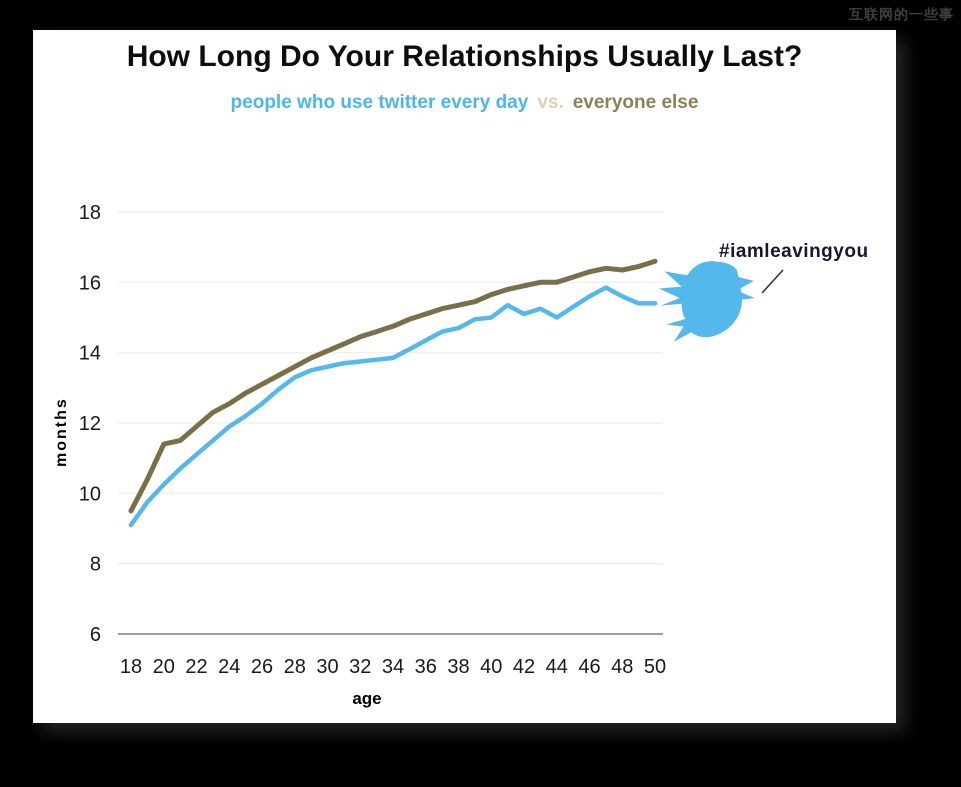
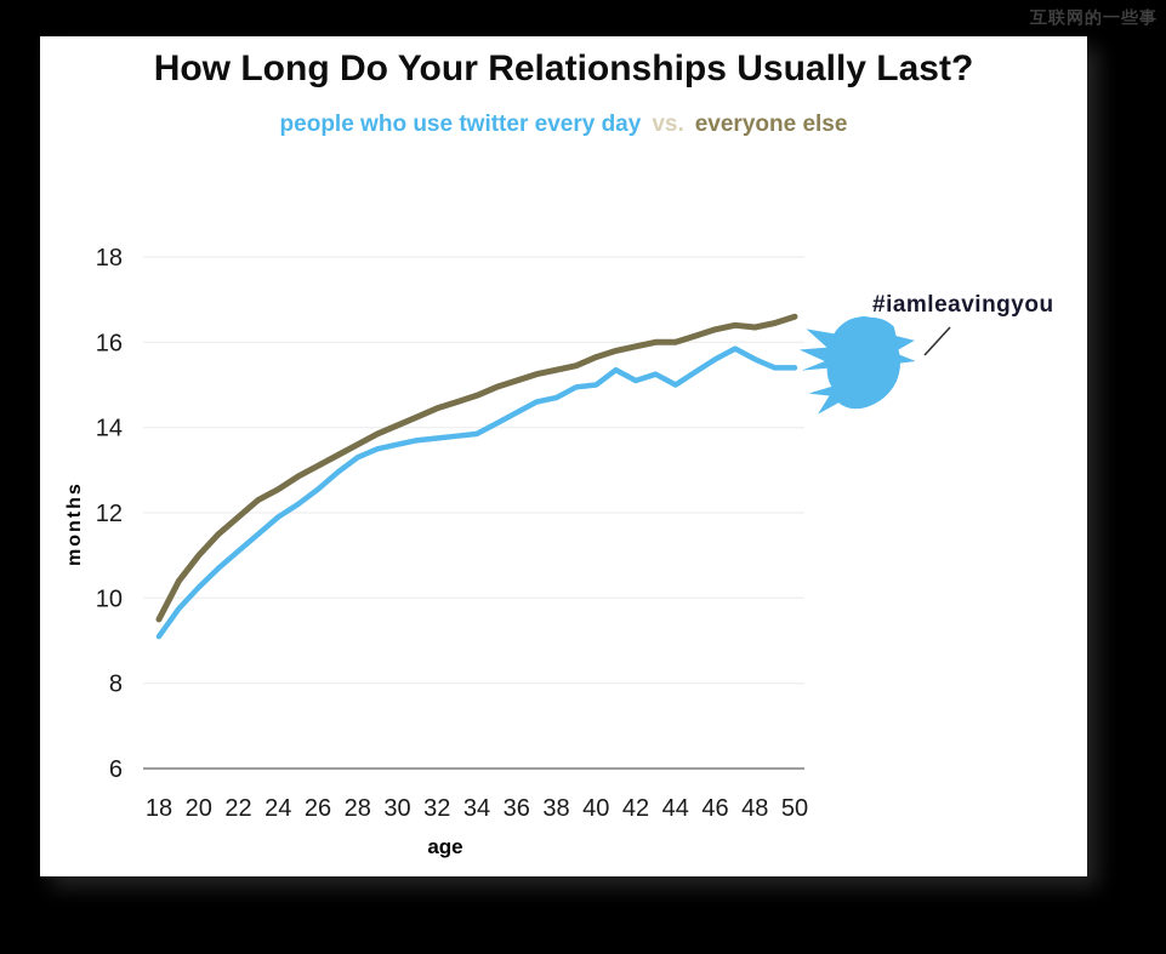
everyone else/20: 11.4 -> 11.0
